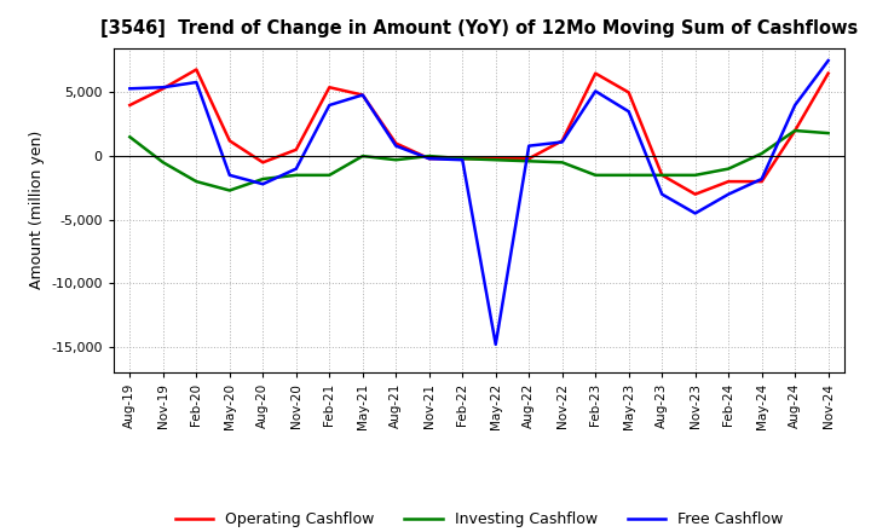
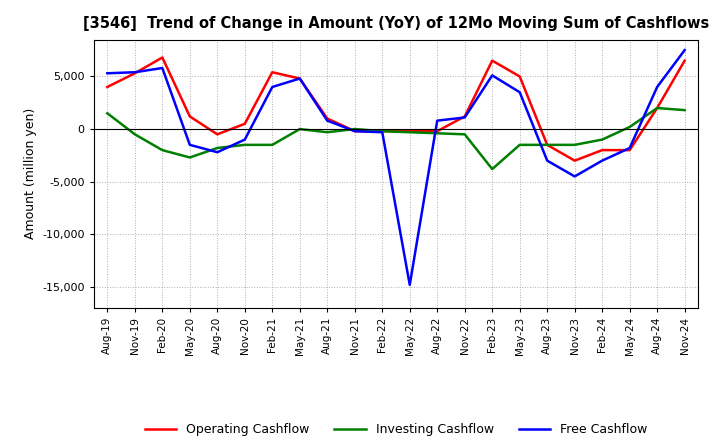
Investing Cashflow/Feb-23: -1,500 -> -3,800
